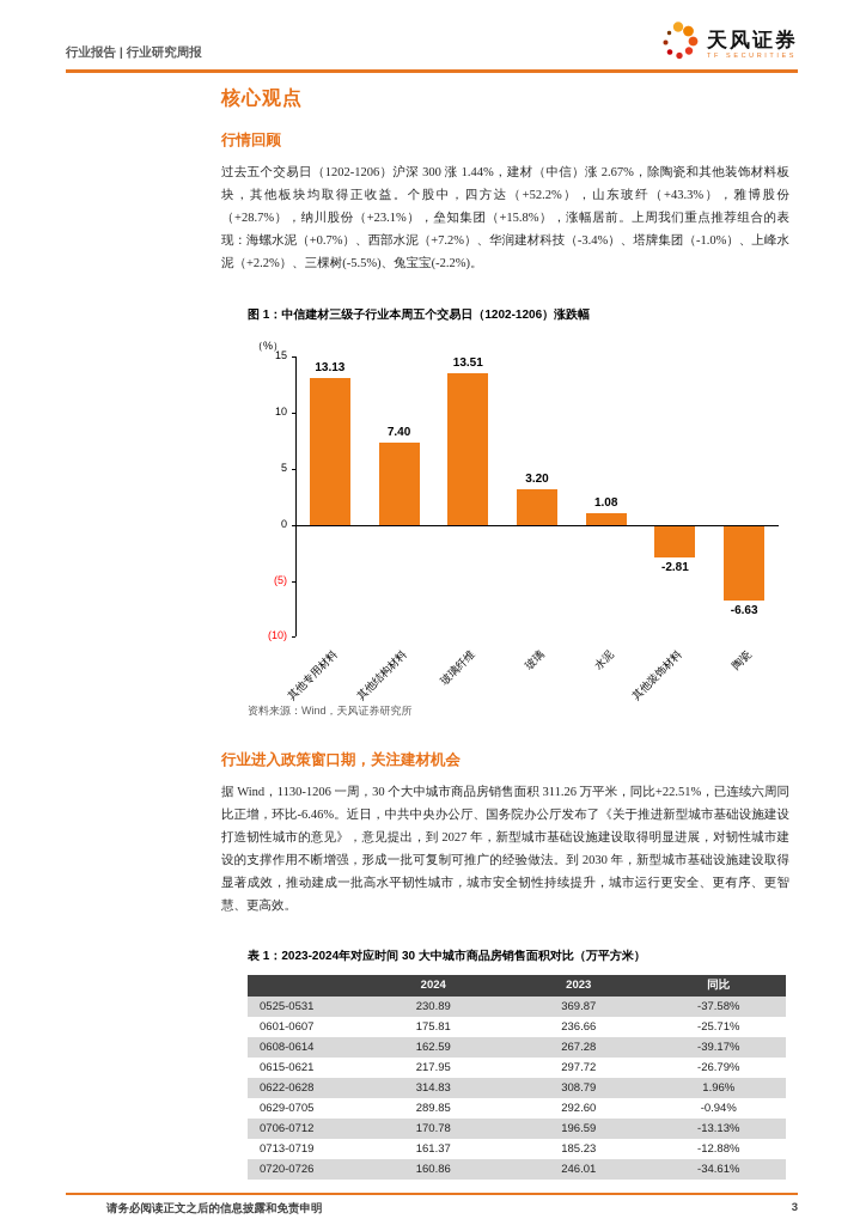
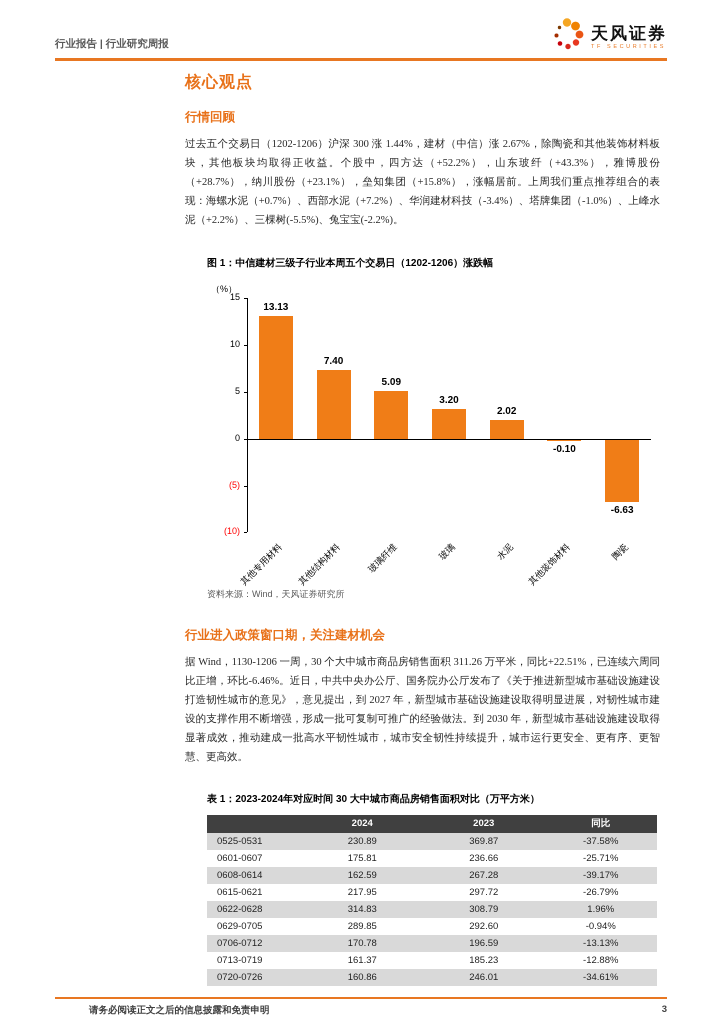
玻璃纤维: 13.51 -> 5.09
水泥: 1.08 -> 2.02
其他装饰材料: -2.81 -> -0.10
